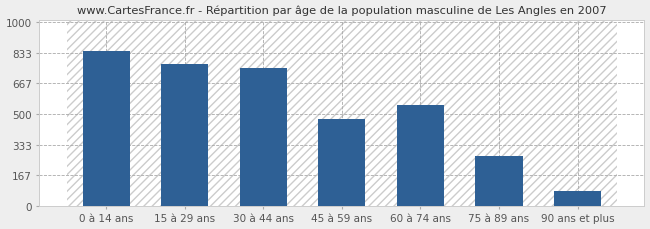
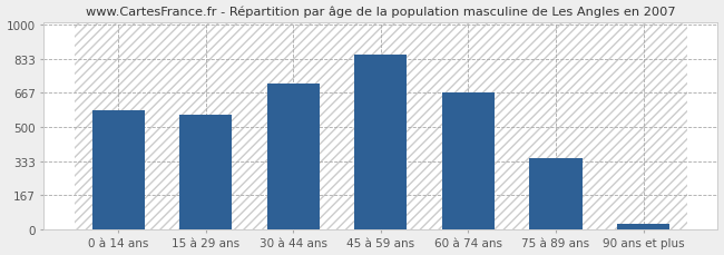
0 à 14 ans: 840 -> 580
15 à 29 ans: 770 -> 560
30 à 44 ans: 750 -> 710
45 à 59 ans: 470 -> 860
60 à 74 ans: 550 -> 670
75 à 89 ans: 270 -> 340
90 ans et plus: 80 -> 20
